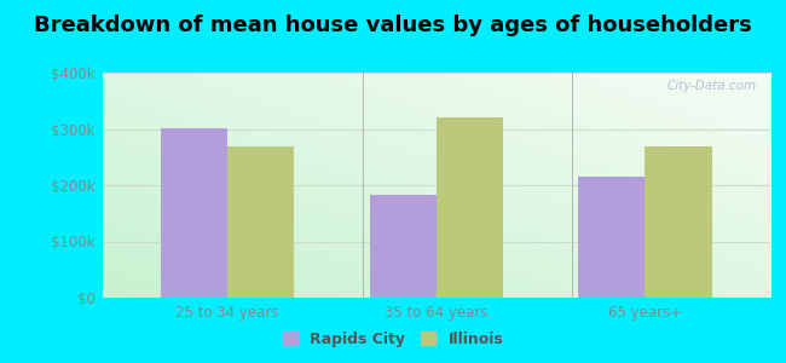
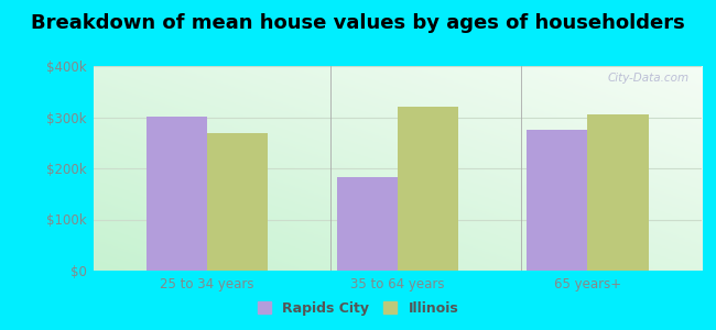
Rapids City/65 years+: $215k -> $275k
Illinois/65 years+: $268k -> $305k
